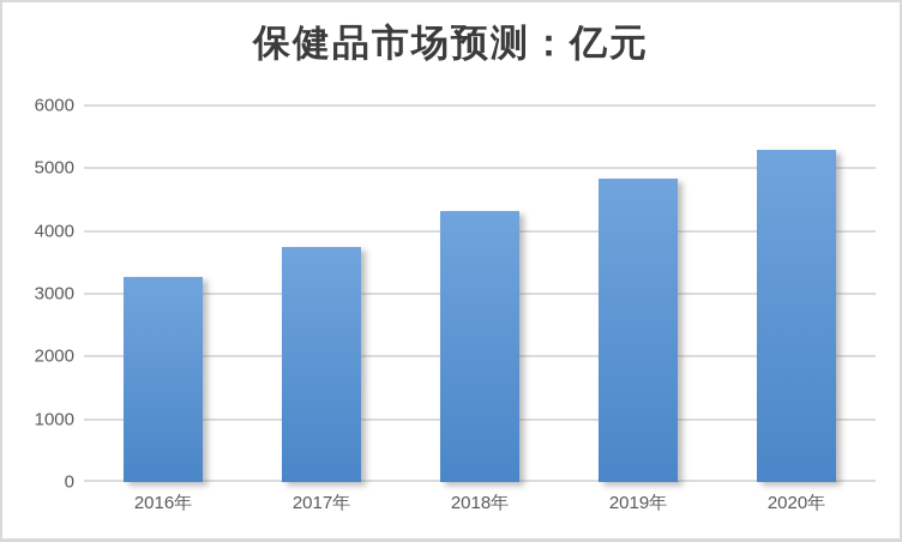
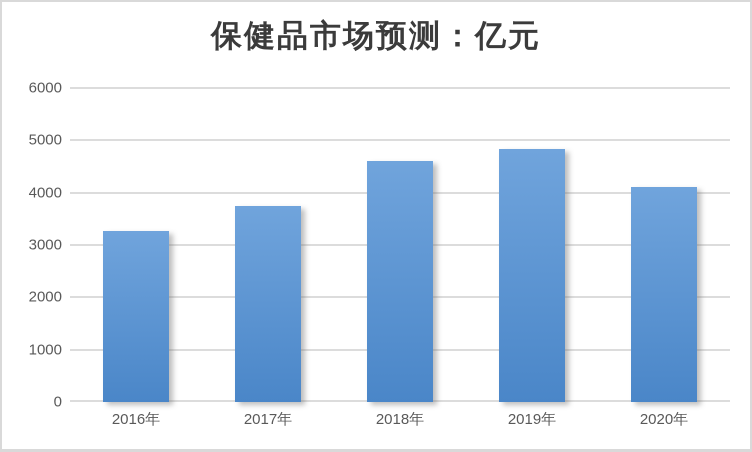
2018年: 4300 -> 4600
2020年: 5300 -> 4100
